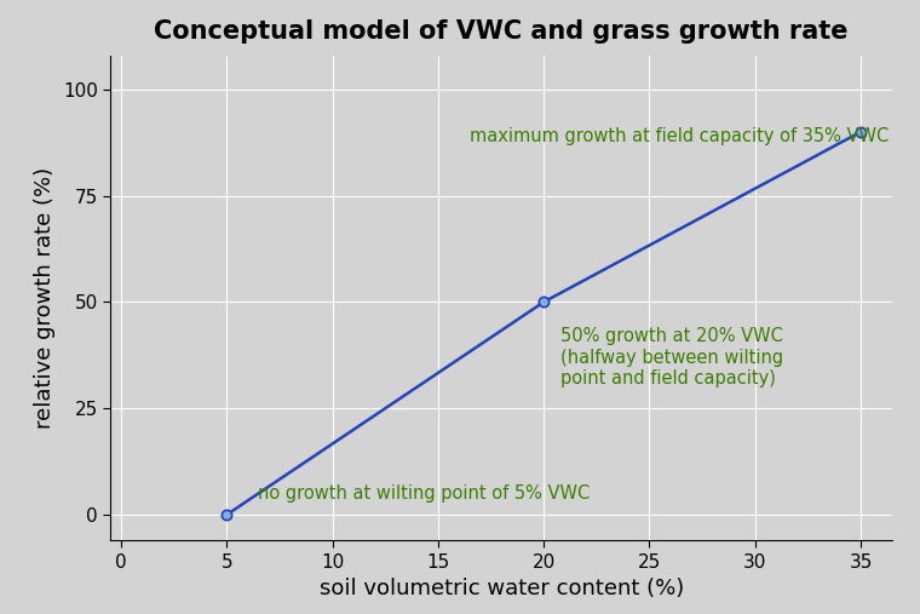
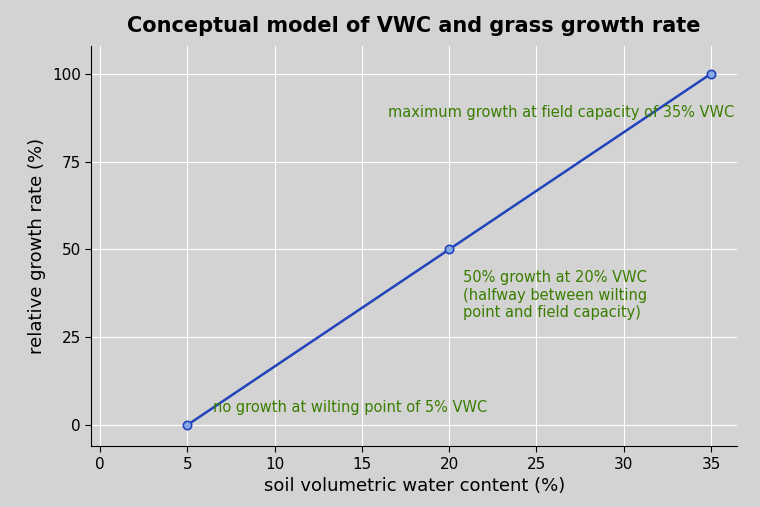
35: 90 -> 100
